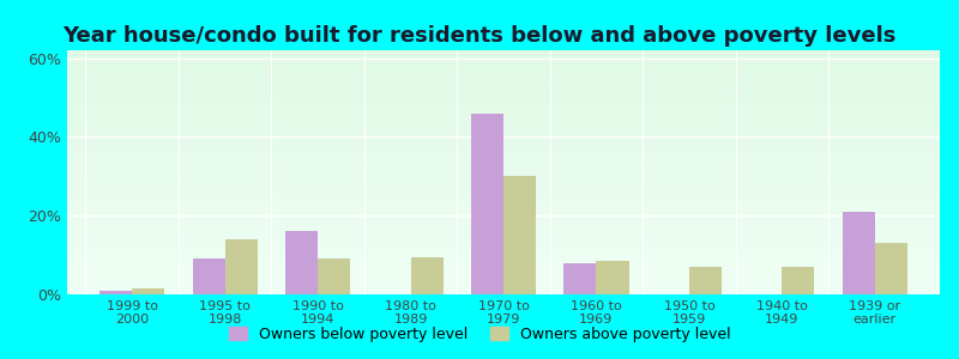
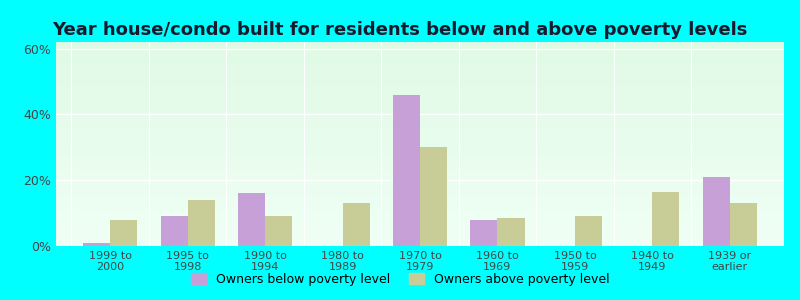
Owners above poverty level/1999 to 2000: 1.5% -> 8.0%
Owners above poverty level/1980 to 1989: 9.5% -> 13.0%
Owners above poverty level/1950 to 1959: 7.0% -> 9.0%
Owners above poverty level/1940 to 1949: 7.0% -> 16.5%
